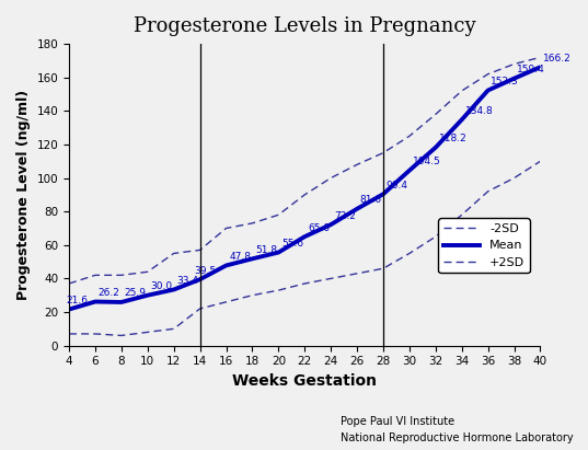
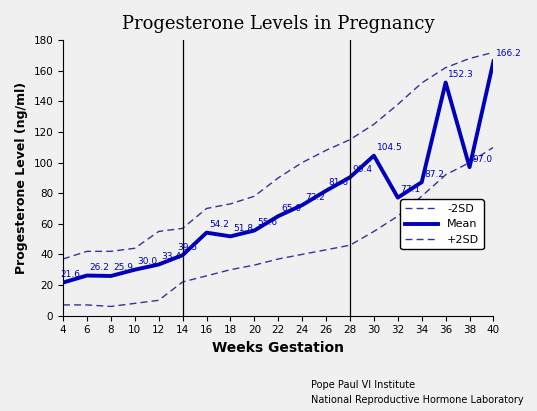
Mean/16: 47.8 -> 54.2
Mean/32: 118.2 -> 77.1
Mean/34: 134.8 -> 87.2
Mean/38: 159.4 -> 97.0
